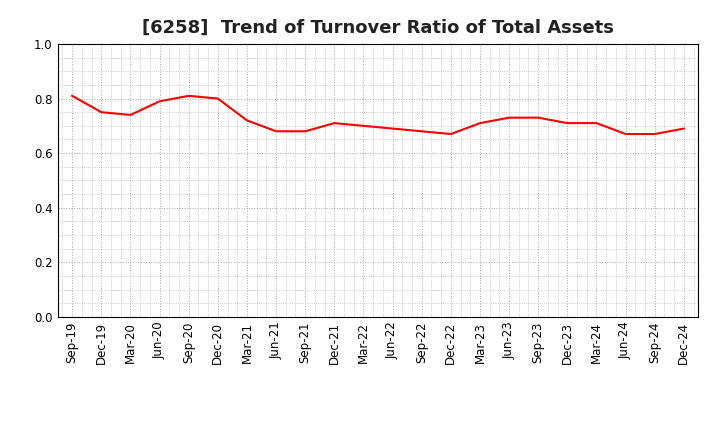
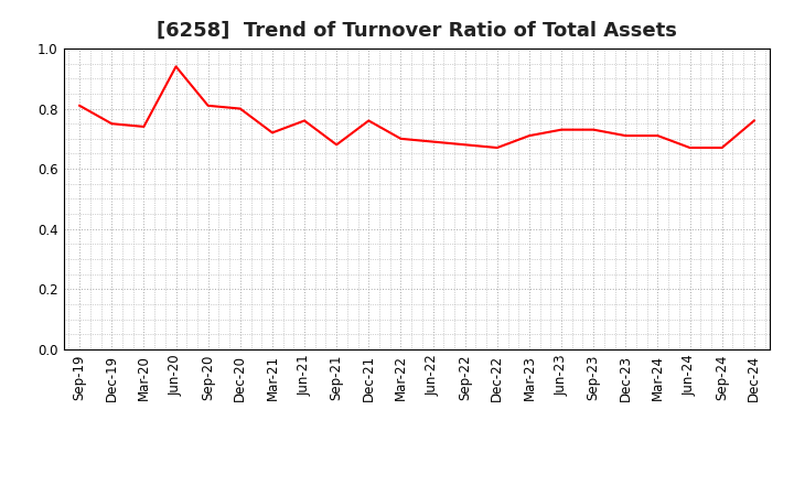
Jun-20: 0.79 -> 0.94
Jun-21: 0.68 -> 0.76
Dec-21: 0.71 -> 0.76
Dec-24: 0.69 -> 0.76
